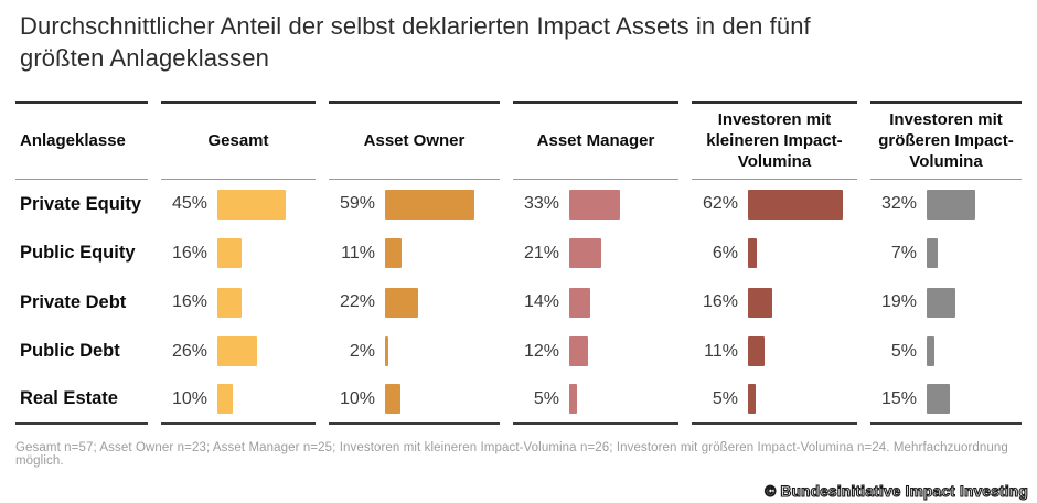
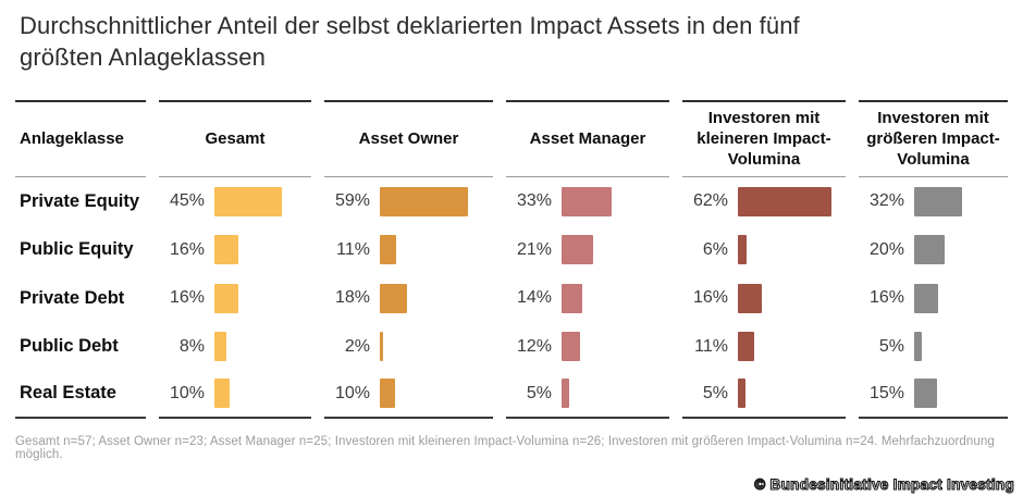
Investoren mit größeren Impact-Volumina/Public Equity: 7% -> 20%
Asset Owner/Private Debt: 22% -> 18%
Investoren mit größeren Impact-Volumina/Private Debt: 19% -> 16%
Gesamt/Public Debt: 26% -> 8%
